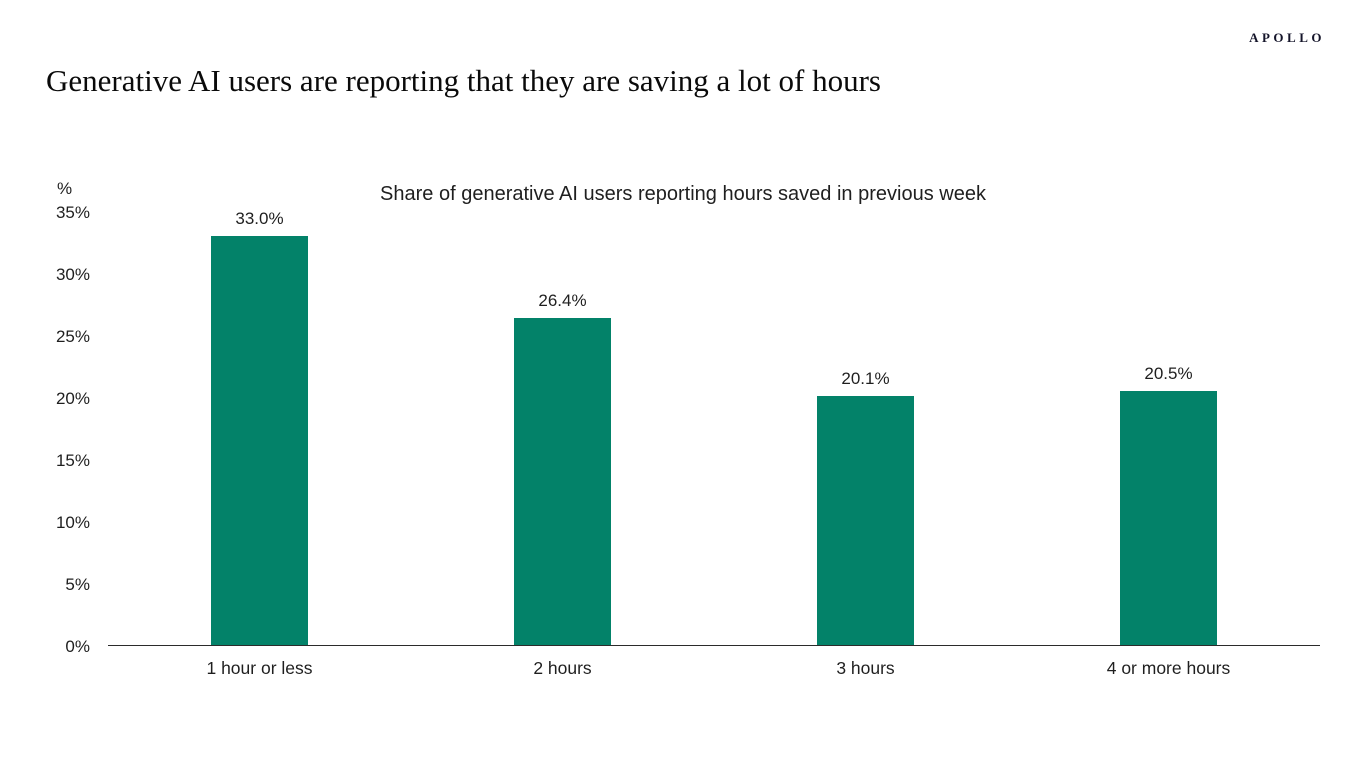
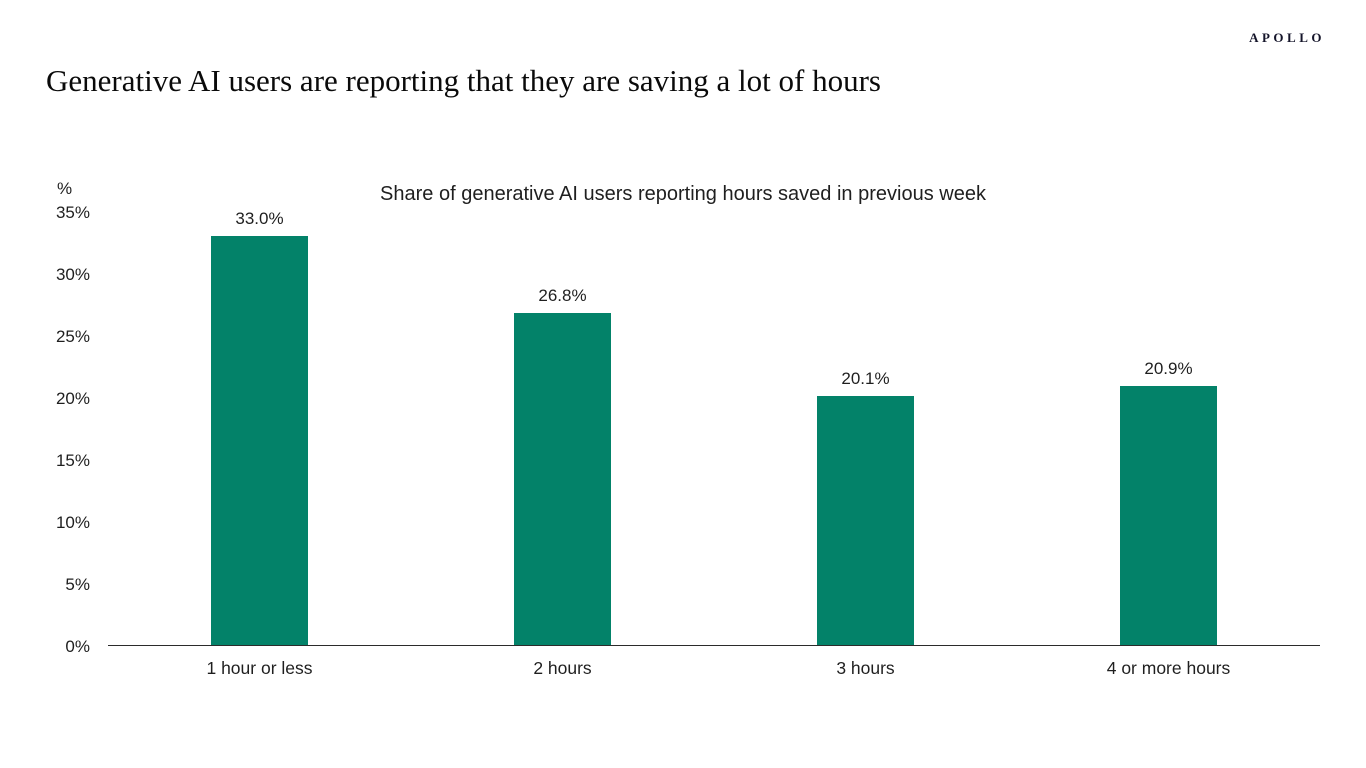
2 hours: 26.4% -> 26.8%
4 or more hours: 20.5% -> 20.9%
